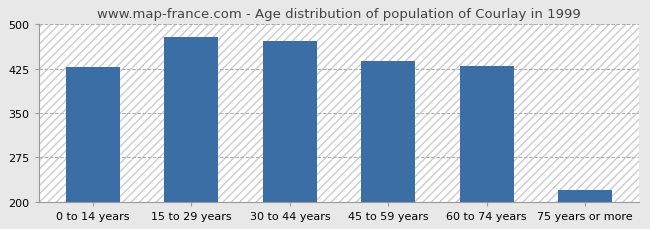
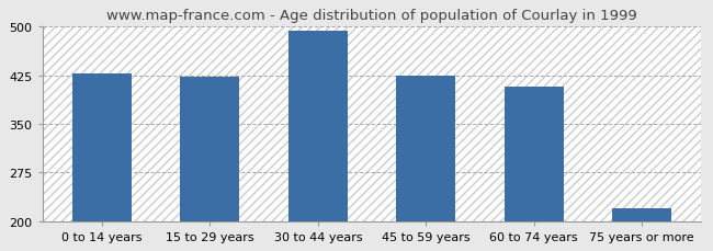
15 to 29 years: 478 -> 422
30 to 44 years: 472 -> 493
45 to 59 years: 438 -> 425
60 to 74 years: 430 -> 407
